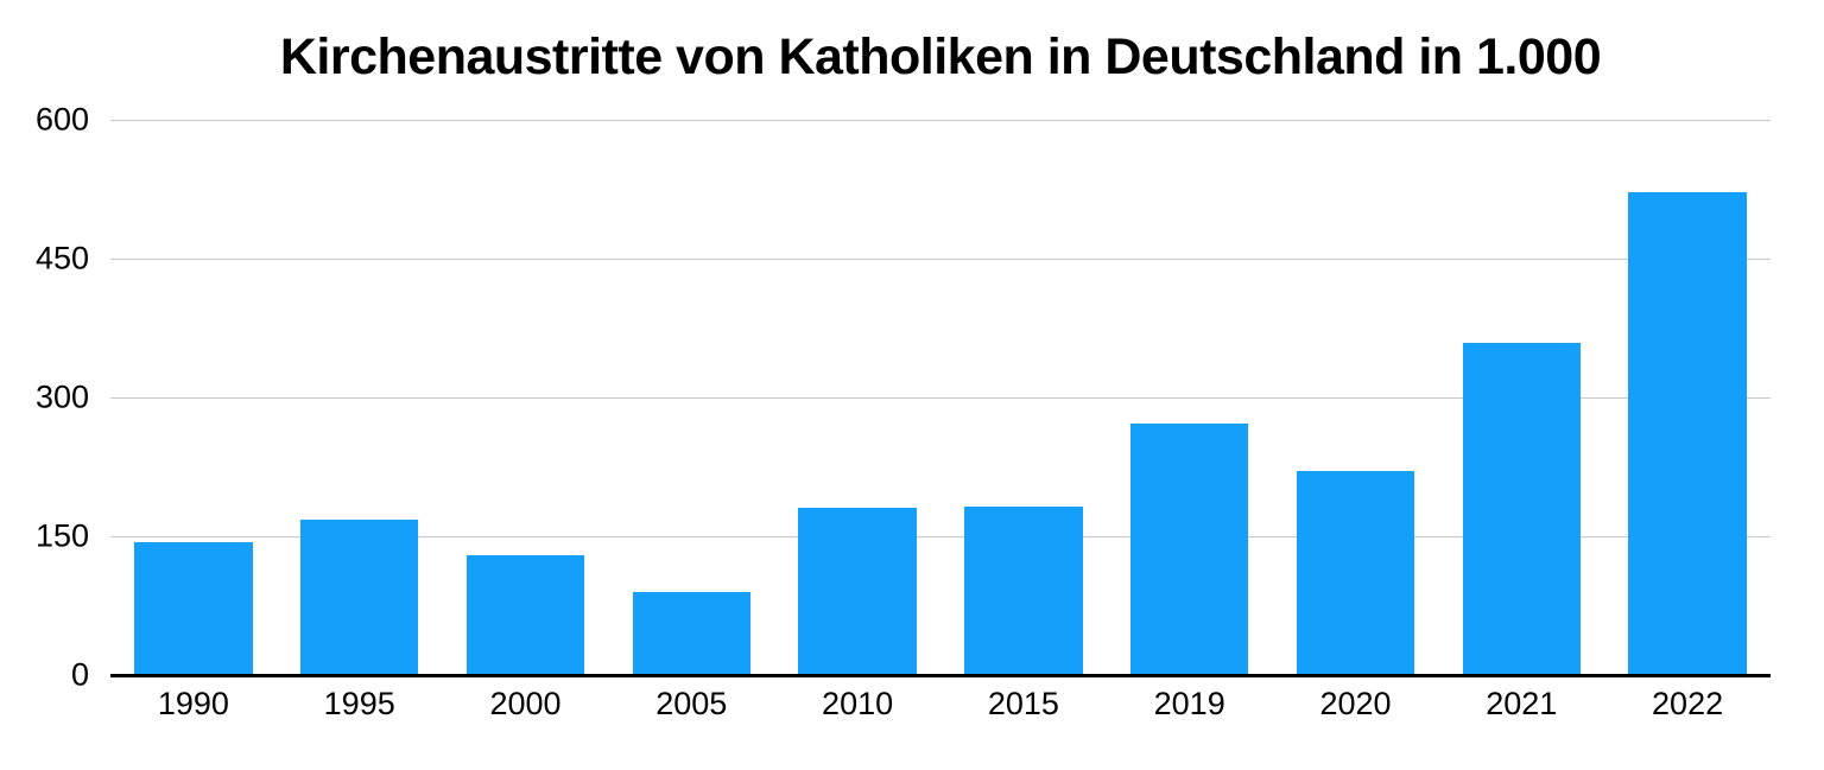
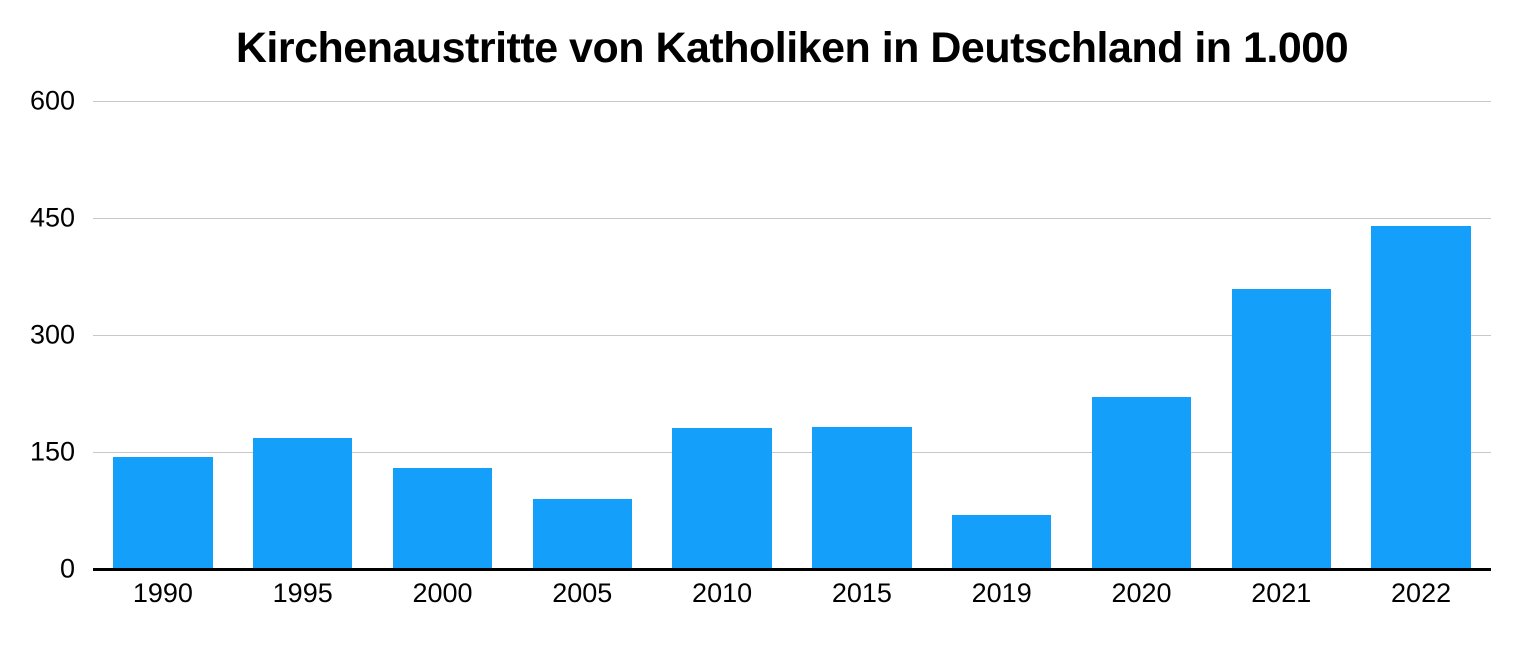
2019: 270 -> 70
2022: 520 -> 440
